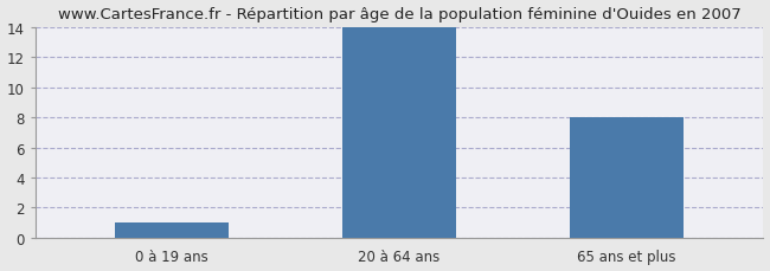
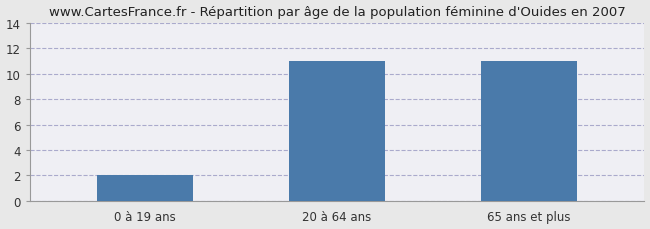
0 à 19 ans: 1 -> 2
20 à 64 ans: 14 -> 11
65 ans et plus: 8 -> 11
